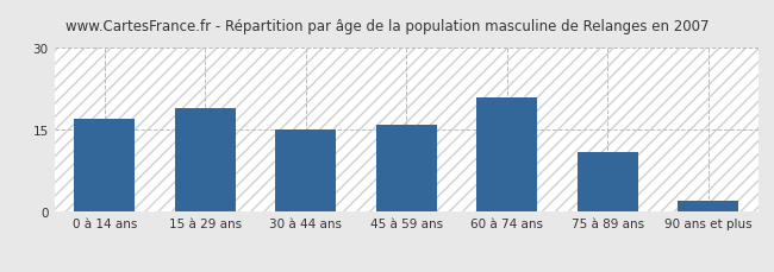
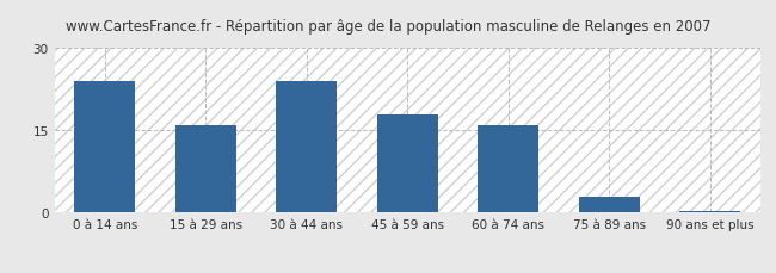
0 à 14 ans: 17.0 -> 24.0
15 à 29 ans: 19.0 -> 16.0
30 à 44 ans: 15.0 -> 24.0
45 à 59 ans: 16.0 -> 18.0
60 à 74 ans: 21.0 -> 16.0
75 à 89 ans: 11.0 -> 3.0
90 ans et plus: 2.0 -> 0.3
